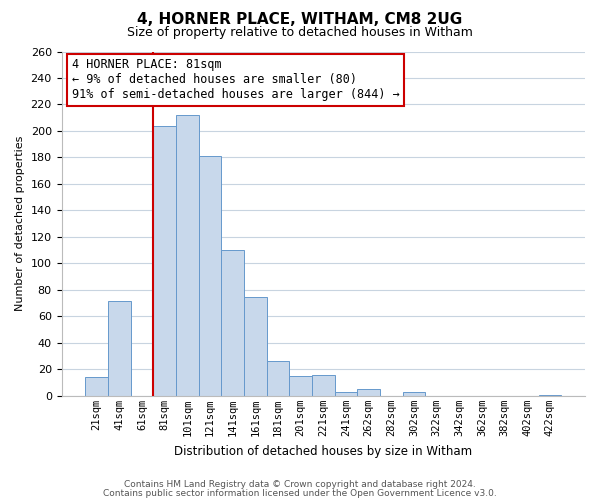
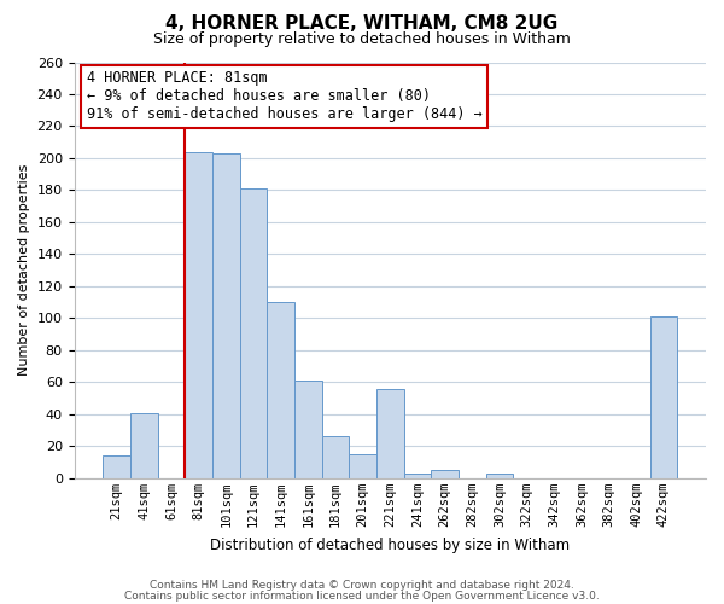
41sqm: 72 -> 41
101sqm: 212 -> 203
161sqm: 75 -> 61
221sqm: 16 -> 56
422sqm: 1 -> 101
